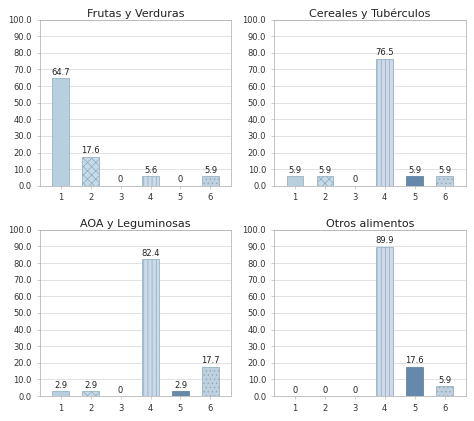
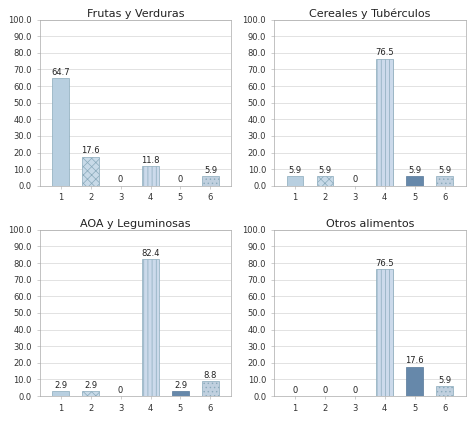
Frutas y Verduras/4: 5.6 -> 11.8
AOA y Leguminosas/6: 17.7 -> 8.8
Otros alimentos/4: 89.9 -> 76.5
